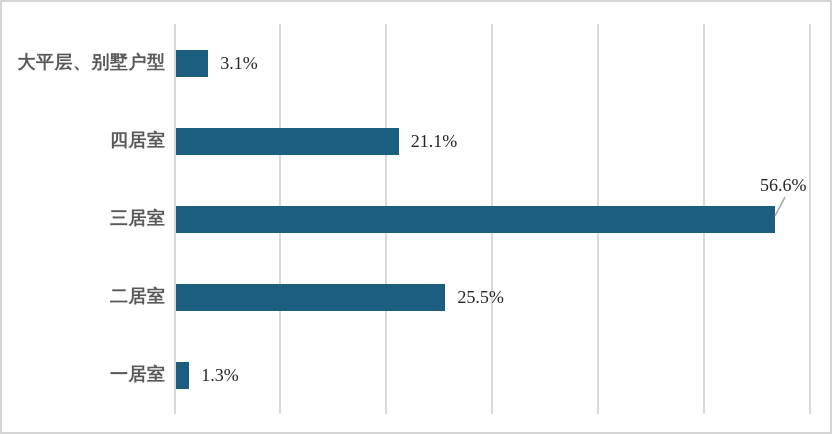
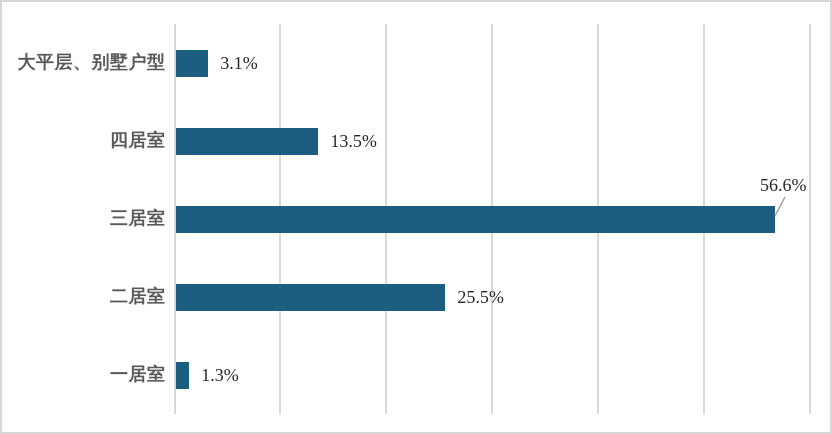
四居室: 21.1% -> 13.5%
